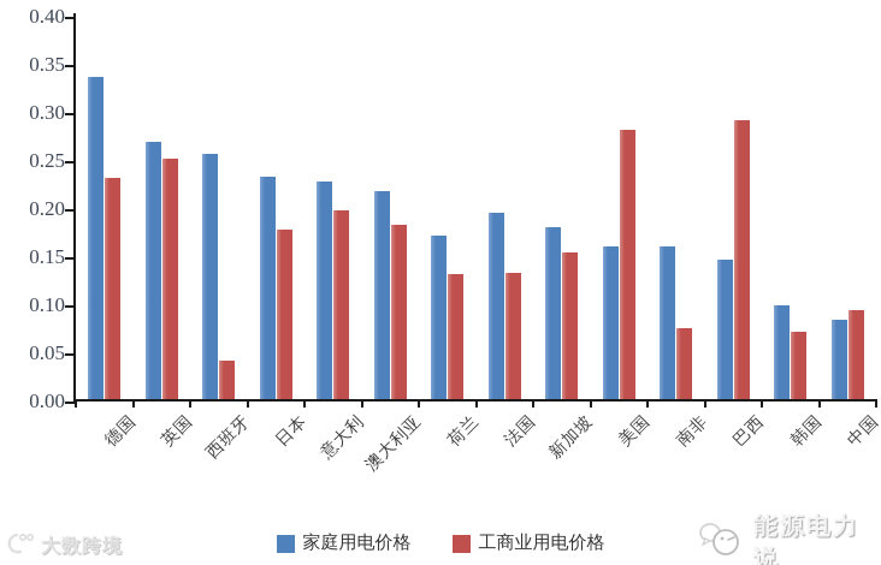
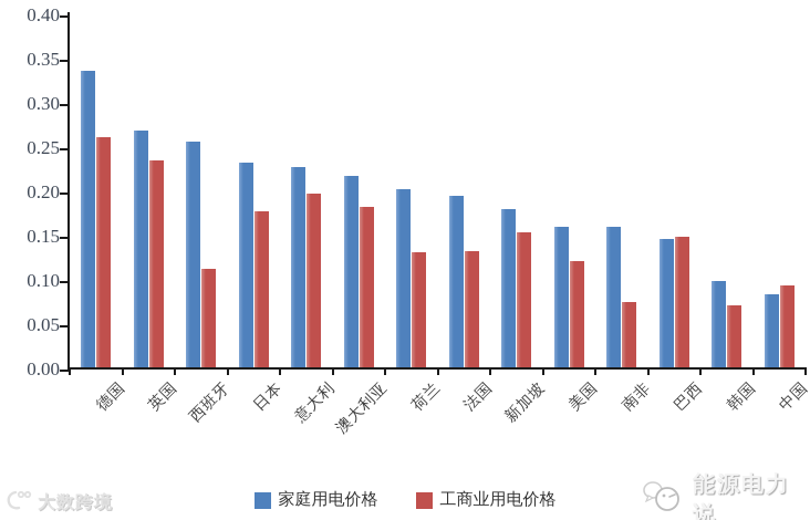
工商业用电价格/德国: 0.23 -> 0.26
工商业用电价格/英国: 0.25 -> 0.23
工商业用电价格/西班牙: 0.04 -> 0.11
家庭用电价格/荷兰: 0.17 -> 0.20
工商业用电价格/美国: 0.28 -> 0.12
工商业用电价格/巴西: 0.29 -> 0.15
